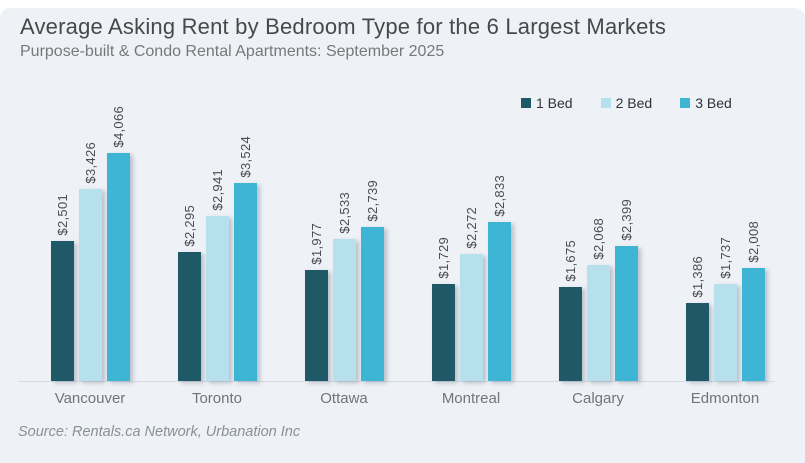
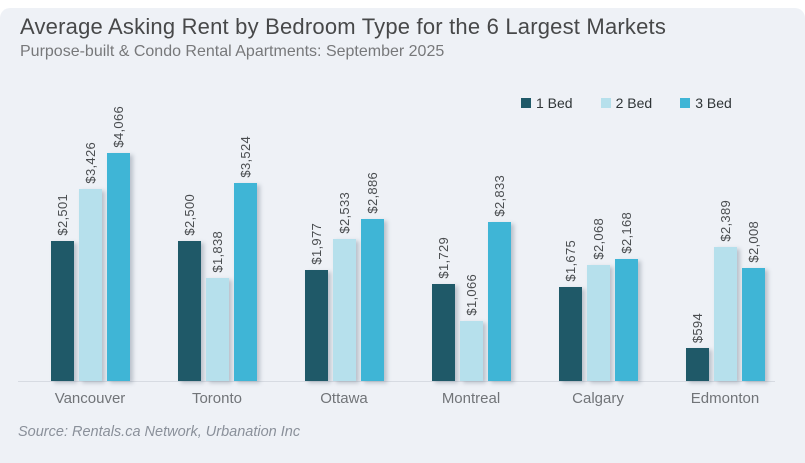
1 Bed/Toronto: $2,295 -> $2,500
2 Bed/Toronto: $2,941 -> $1,838
3 Bed/Ottawa: $2,739 -> $2,886
2 Bed/Montreal: $2,272 -> $1,066
3 Bed/Calgary: $2,399 -> $2,168
1 Bed/Edmonton: $1,386 -> $594
2 Bed/Edmonton: $1,737 -> $2,389
